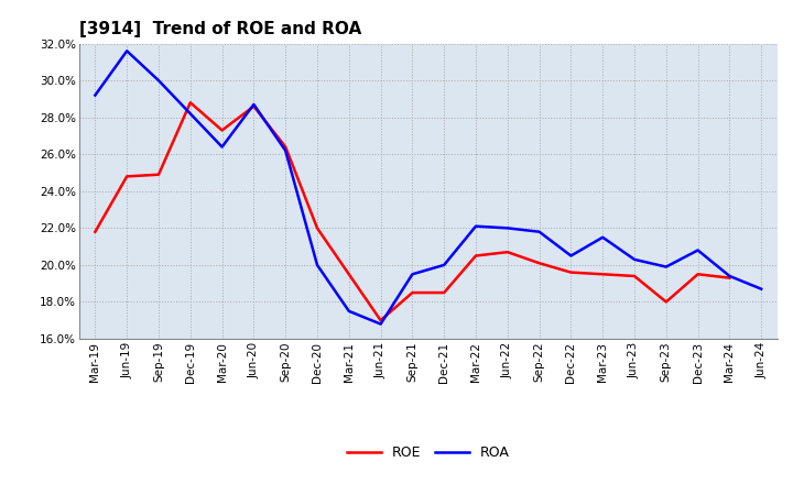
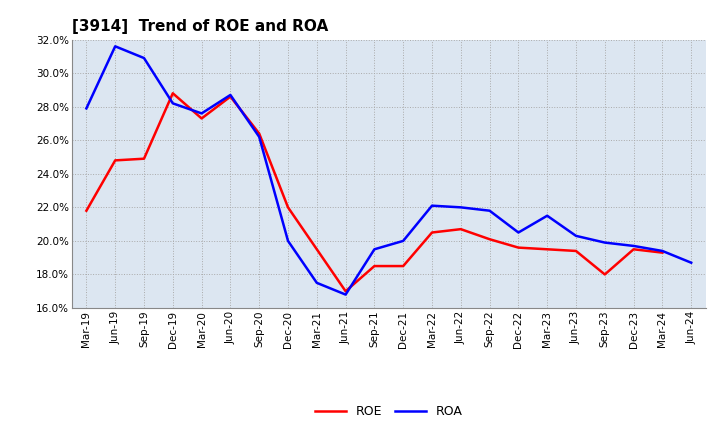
ROA/Mar-19: 29.2% -> 27.9%
ROA/Sep-19: 30.0% -> 30.9%
ROA/Mar-20: 26.4% -> 27.6%
ROA/Dec-23: 20.8% -> 19.7%
